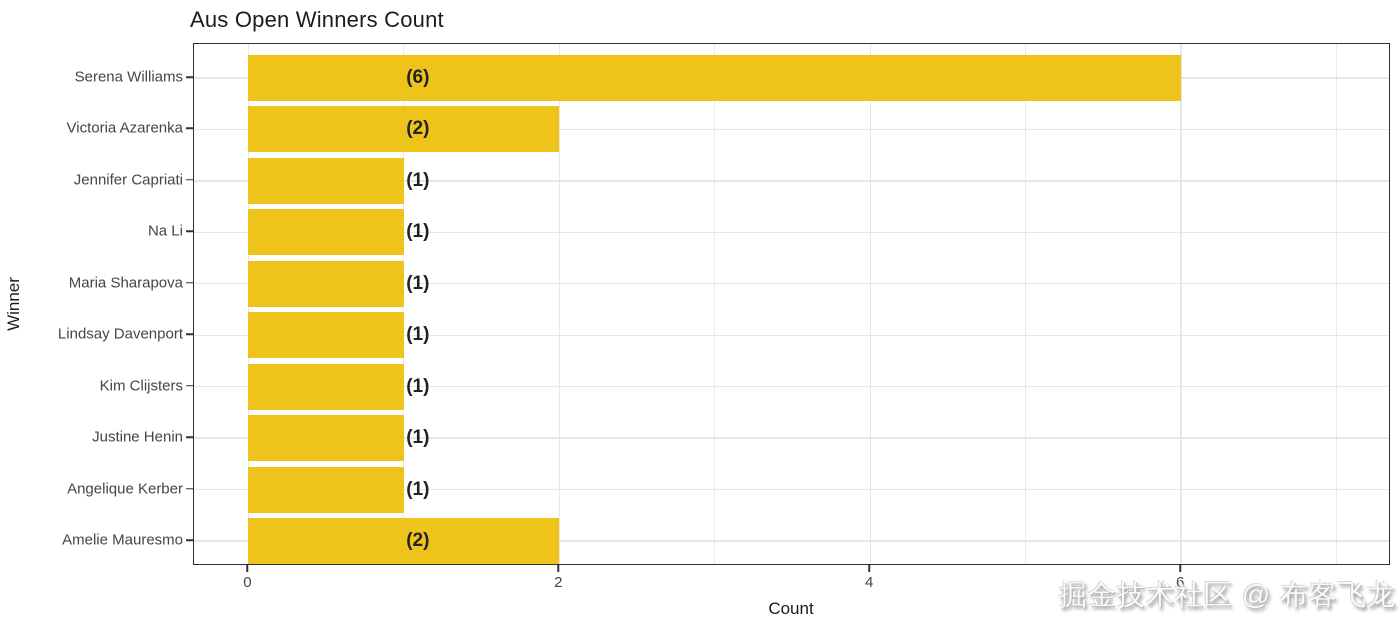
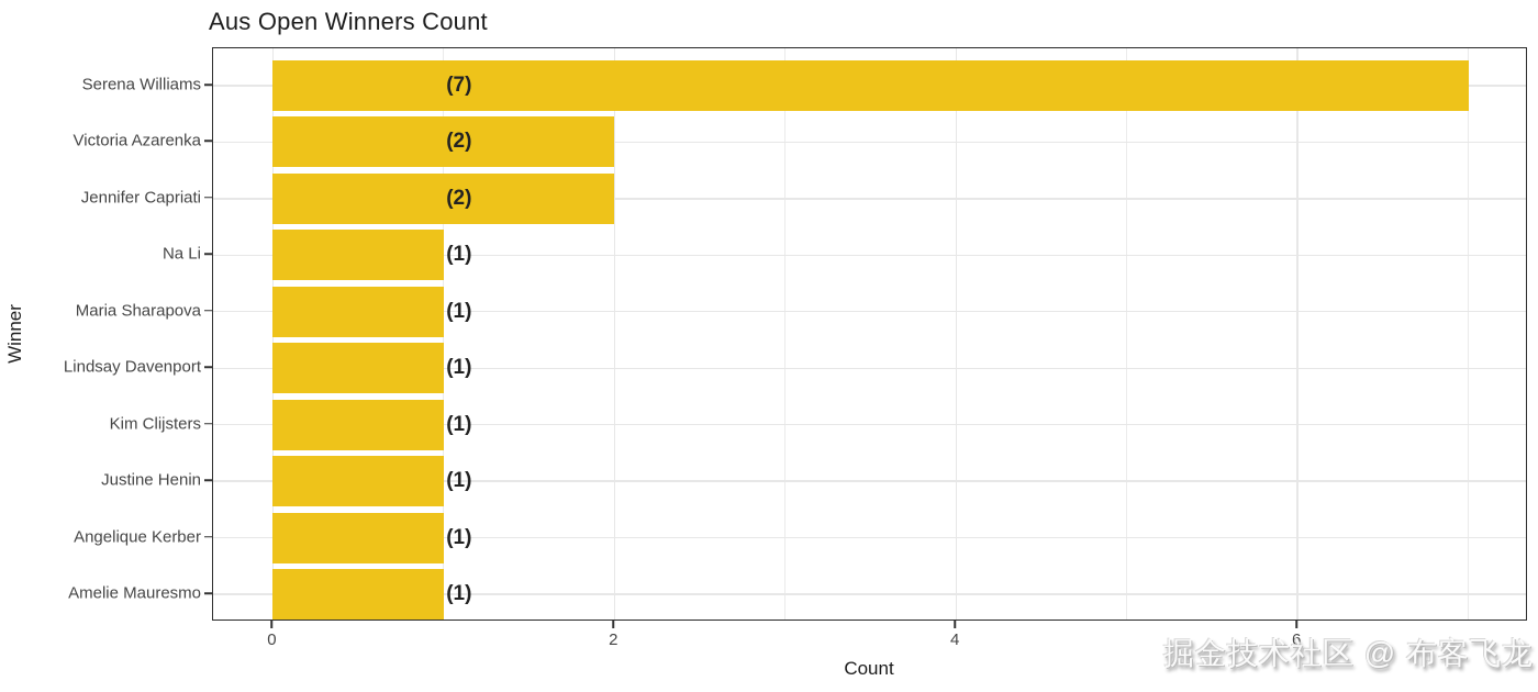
Serena Williams: 6 -> 7
Jennifer Capriati: 1 -> 2
Amelie Mauresmo: 2 -> 1
